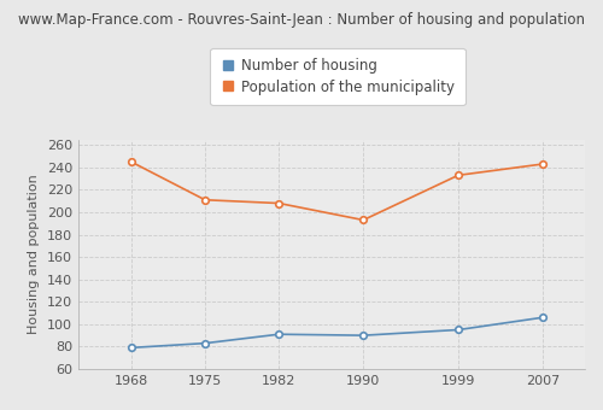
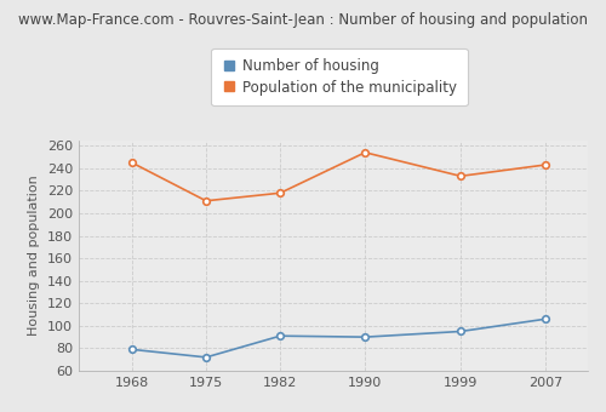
Number of housing/1975: 83 -> 72
Population of the municipality/1982: 208 -> 218
Population of the municipality/1990: 193 -> 254
